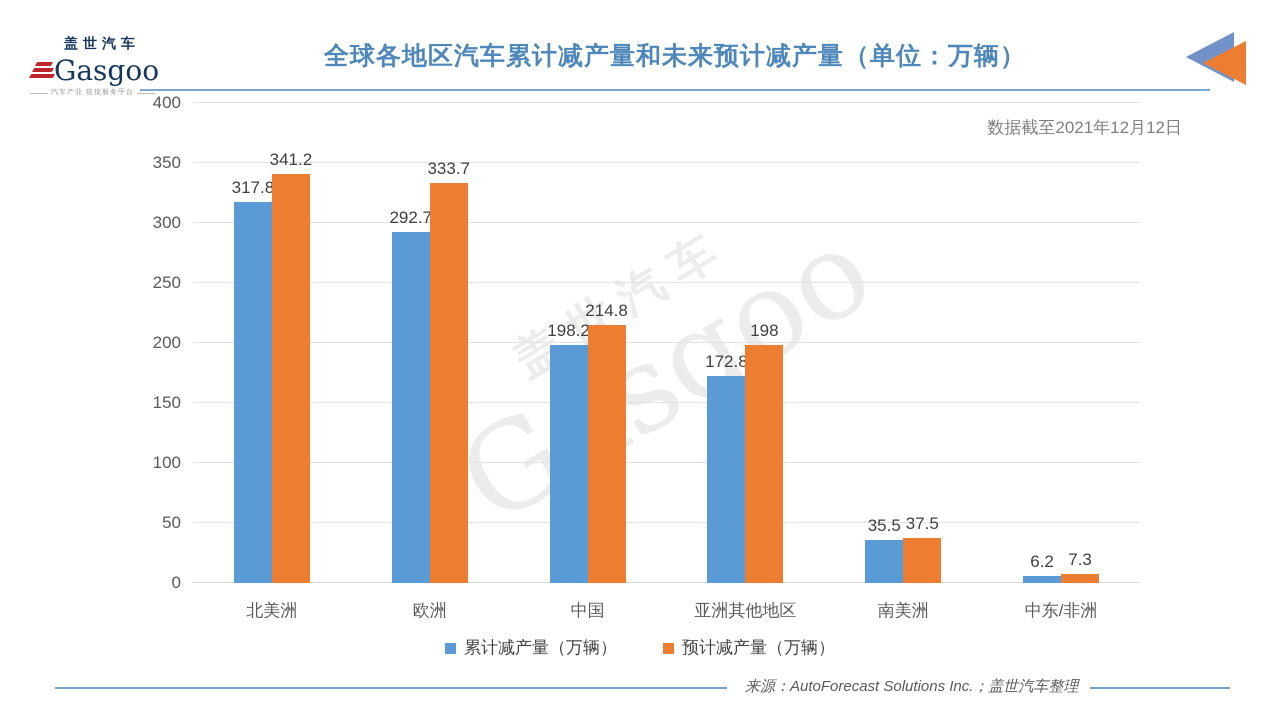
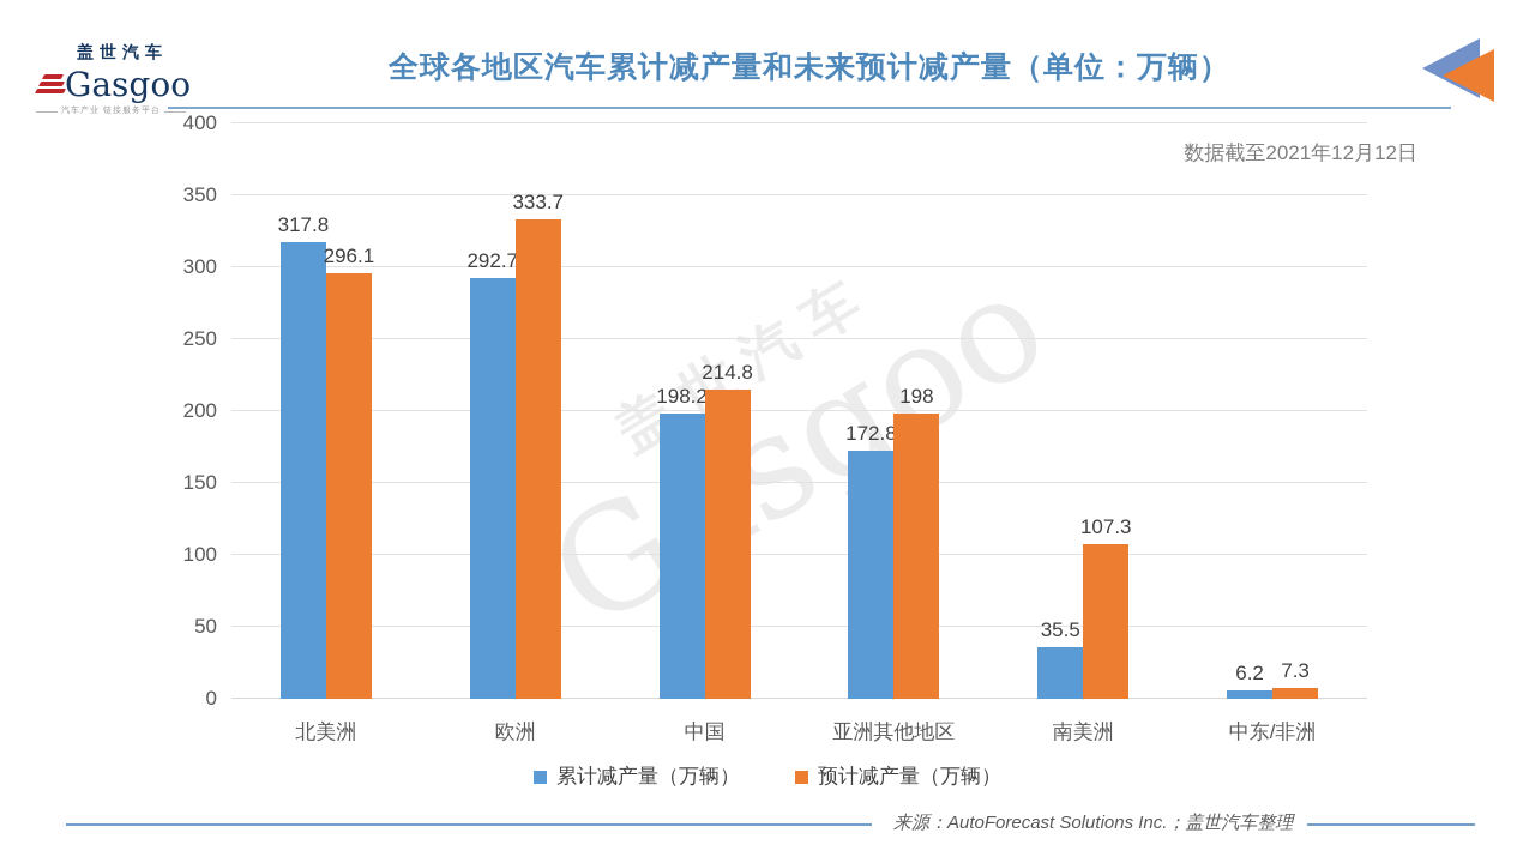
预计减产量（万辆）/北美洲: 341.2 -> 296.1
预计减产量（万辆）/南美洲: 37.5 -> 107.3
